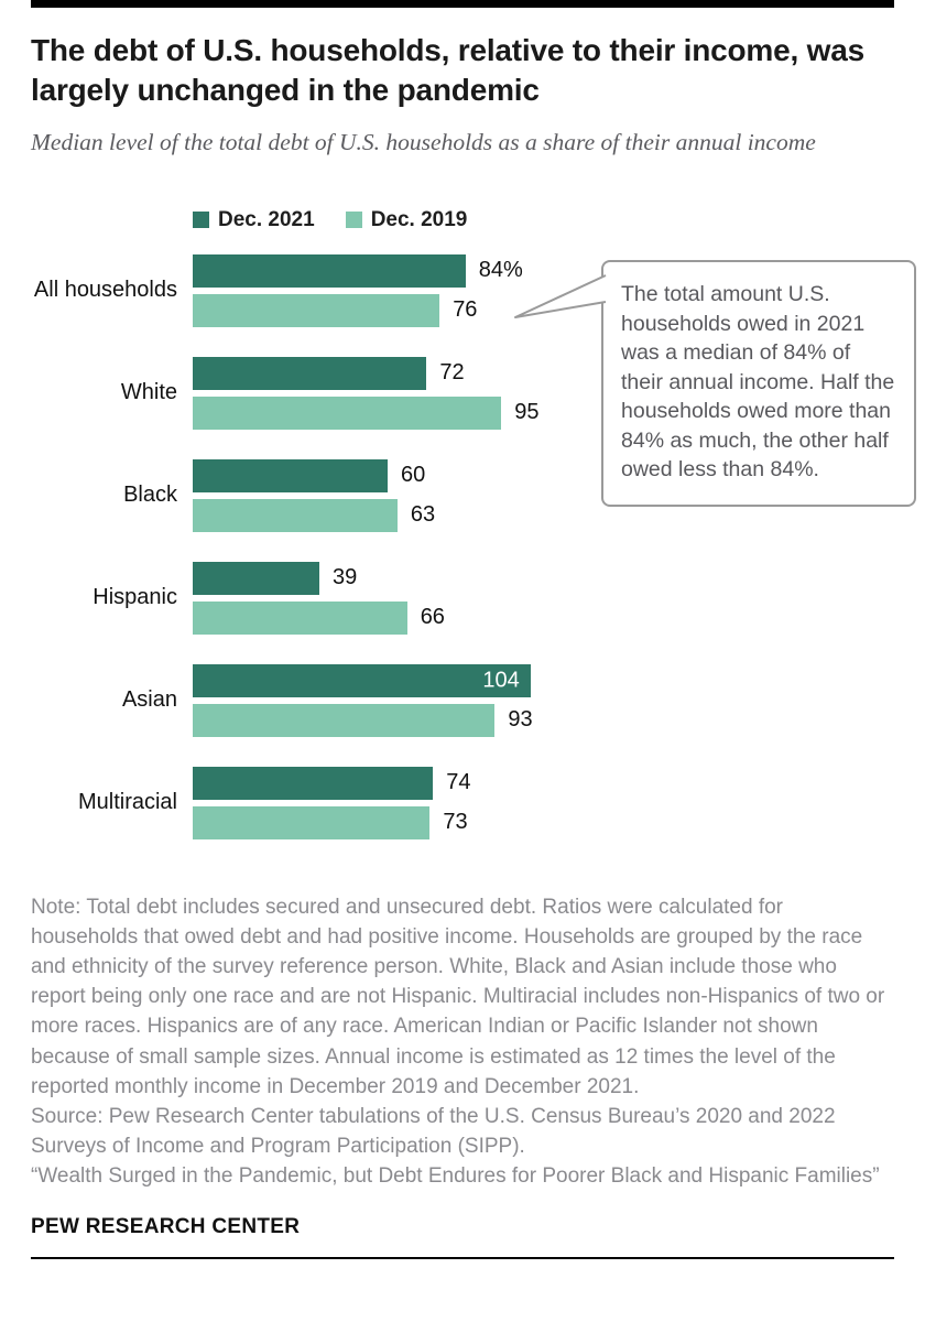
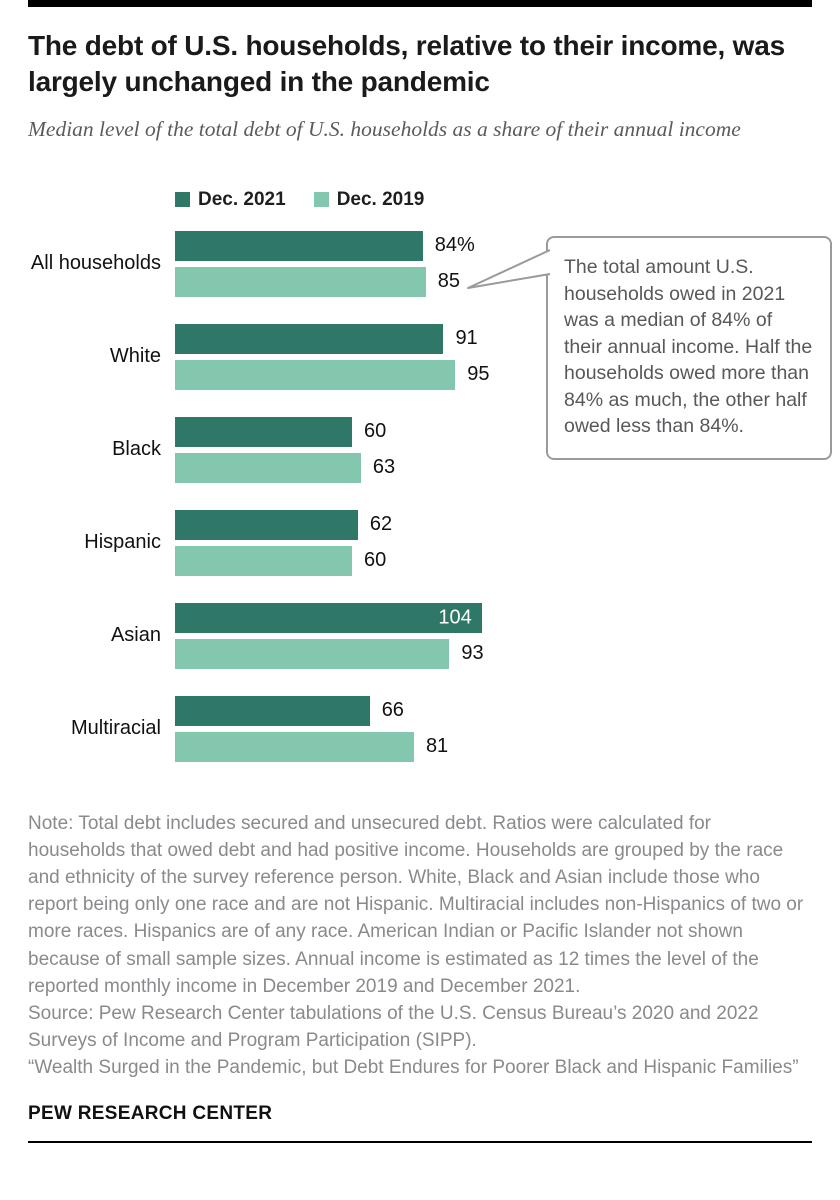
Dec. 2019/All households: 76 -> 85
Dec. 2021/White: 72 -> 91
Dec. 2021/Hispanic: 39 -> 62
Dec. 2019/Hispanic: 66 -> 60
Dec. 2021/Multiracial: 74 -> 66
Dec. 2019/Multiracial: 73 -> 81
